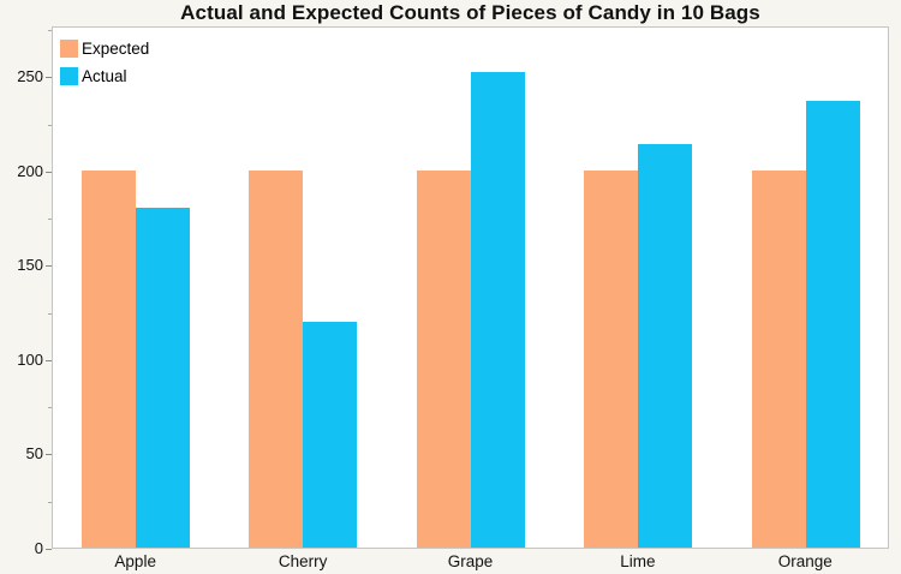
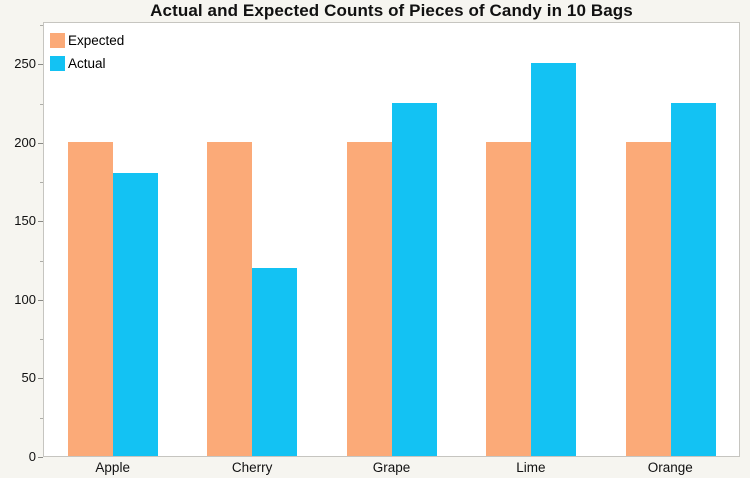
Actual/Grape: 252 -> 225
Actual/Lime: 214 -> 250
Actual/Orange: 237 -> 225
